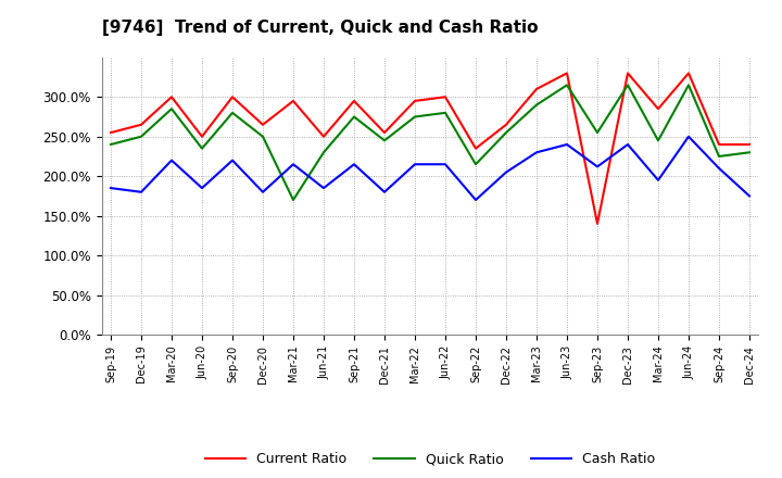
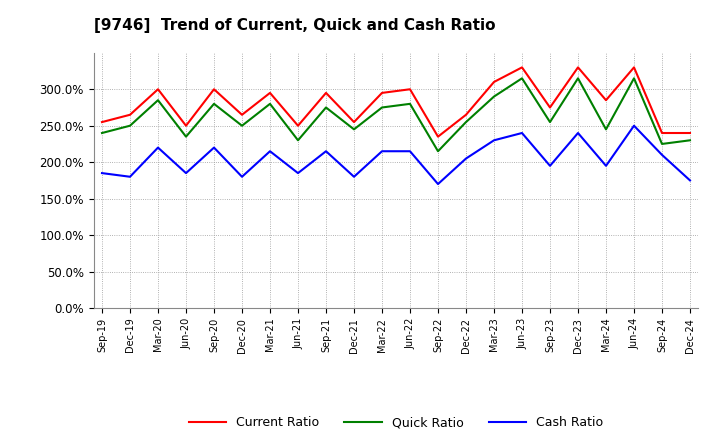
Quick Ratio/Mar-21: 170% -> 280%
Current Ratio/Sep-23: 140% -> 275%
Cash Ratio/Sep-23: 212% -> 195%
